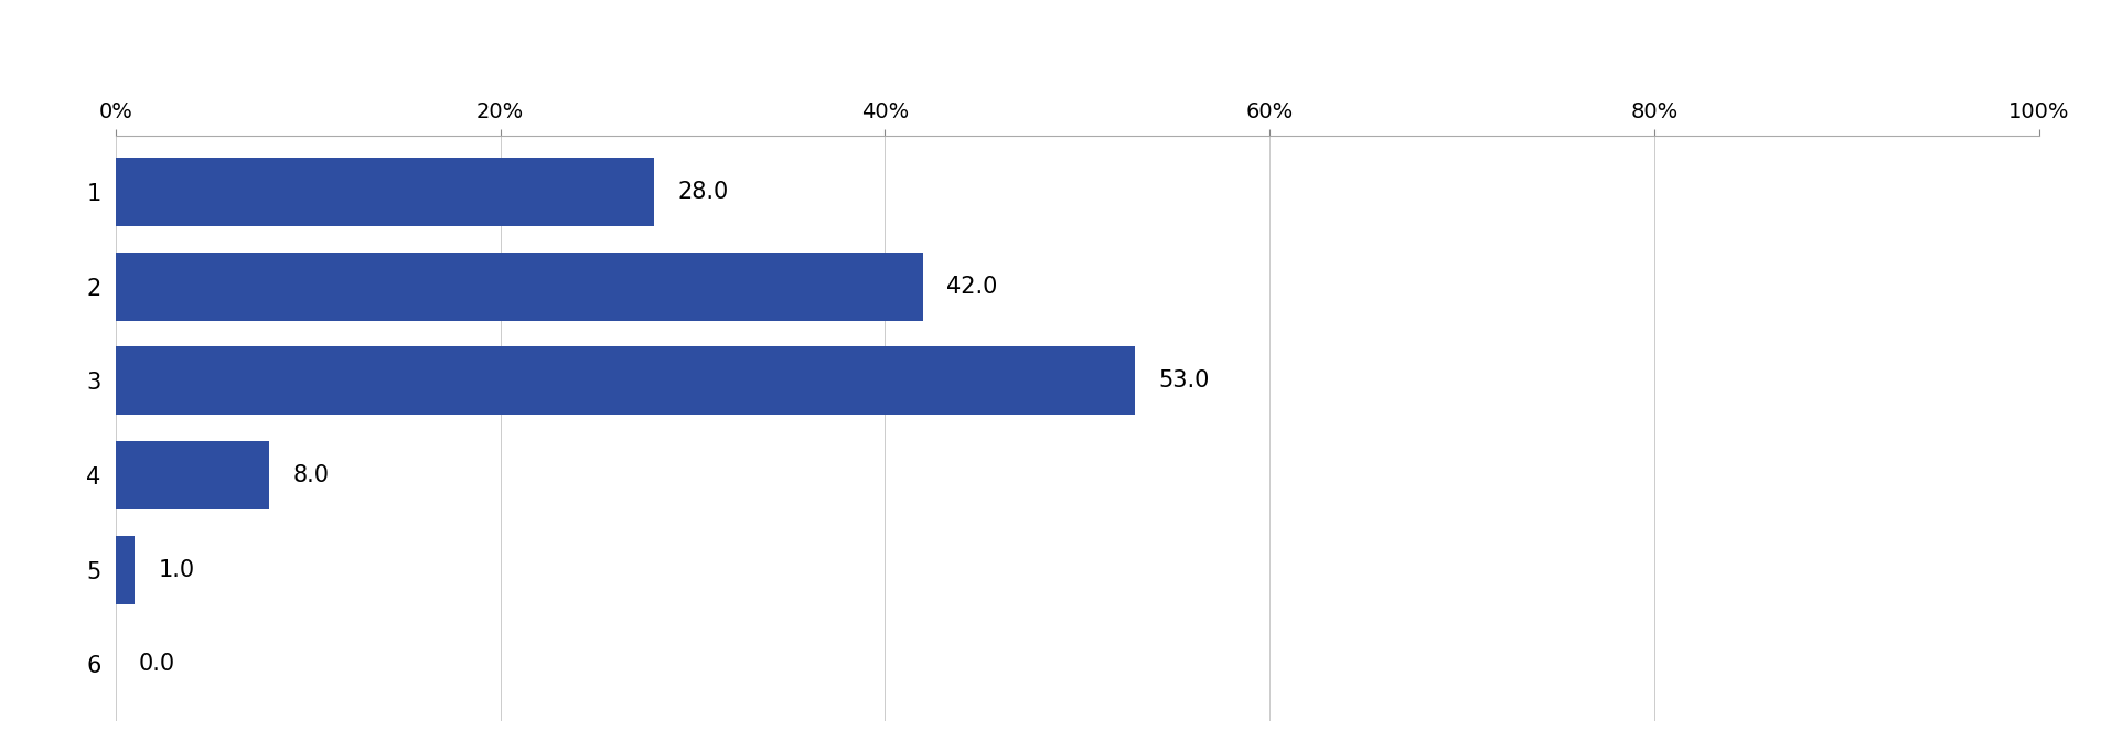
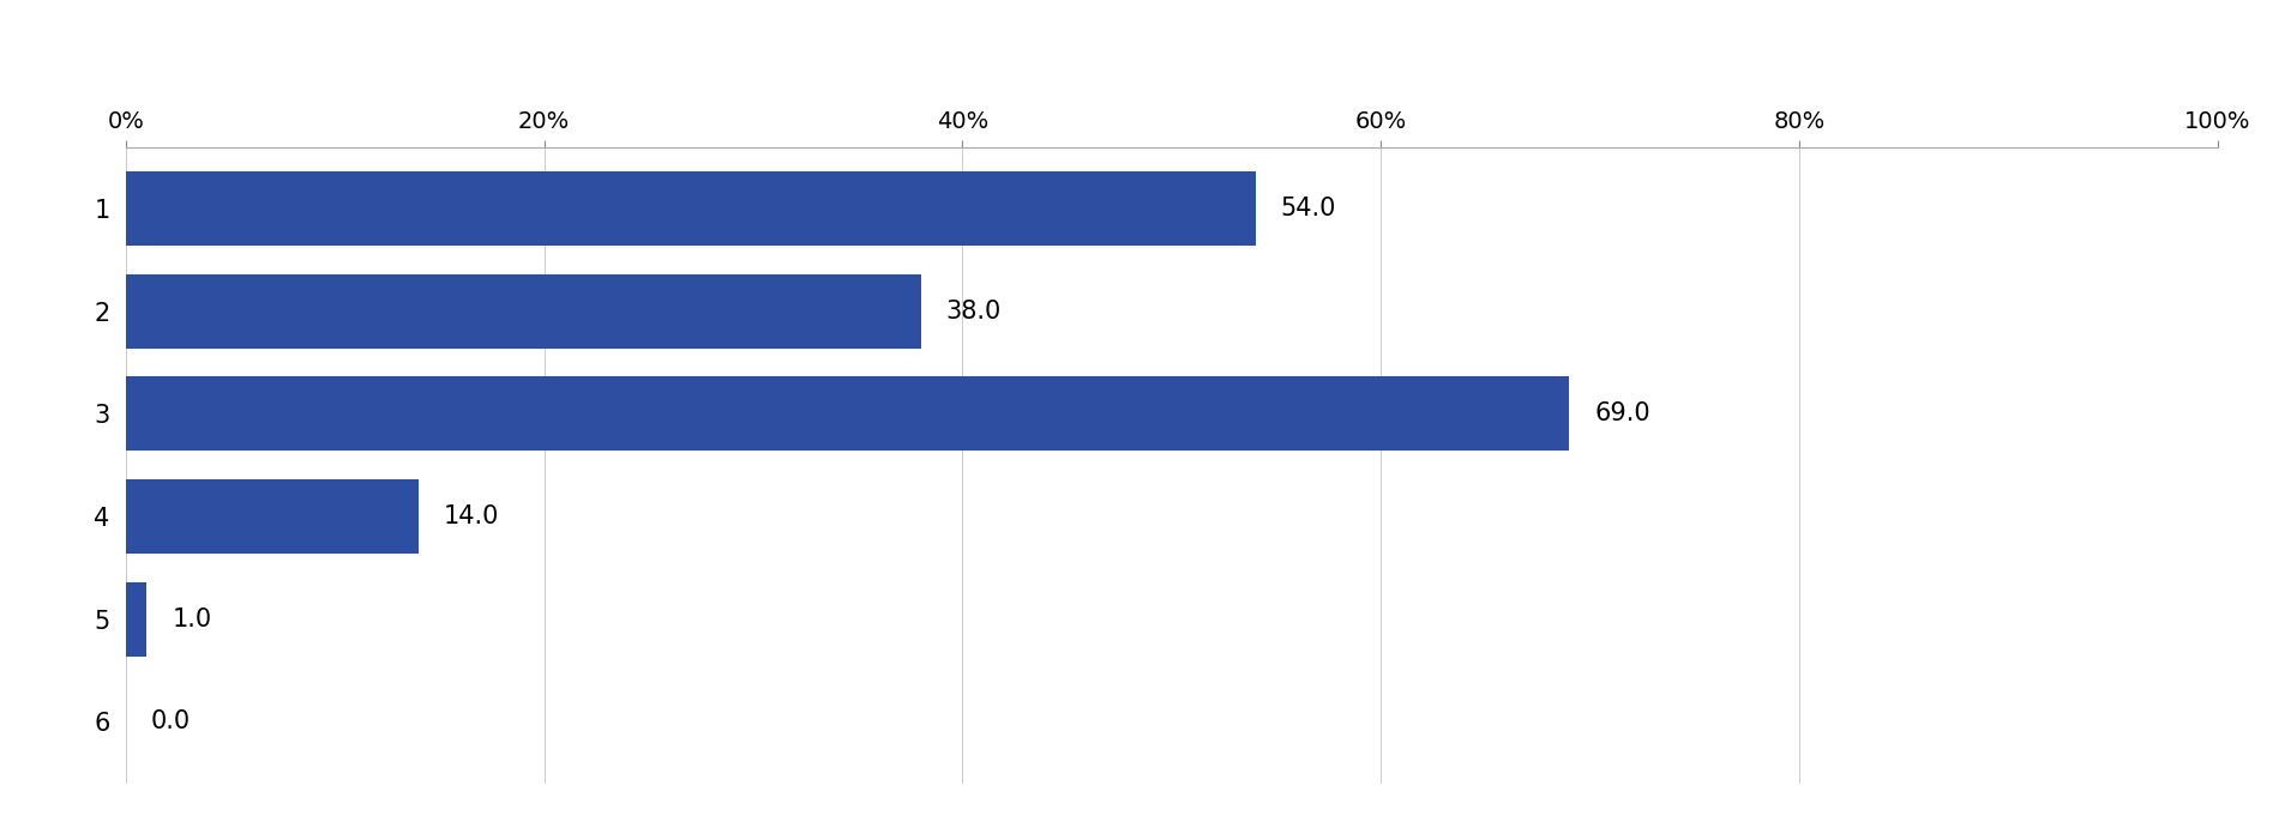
1: 28.0 -> 54.0
2: 42.0 -> 38.0
3: 53.0 -> 69.0
4: 8.0 -> 14.0
